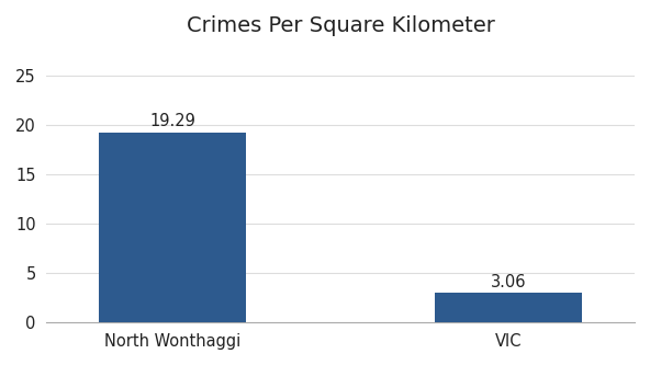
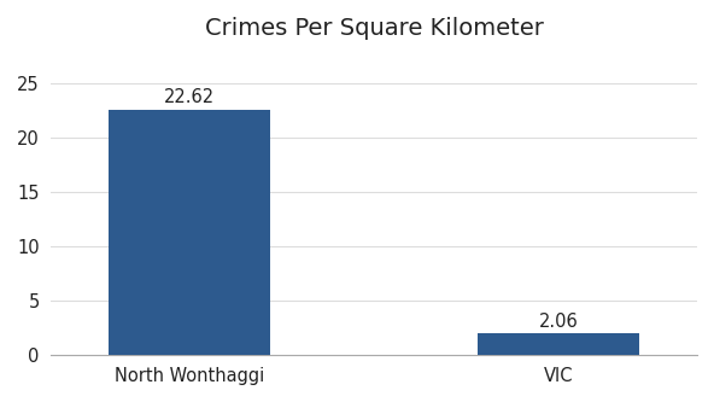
North Wonthaggi: 19.29 -> 22.62
VIC: 3.06 -> 2.06
